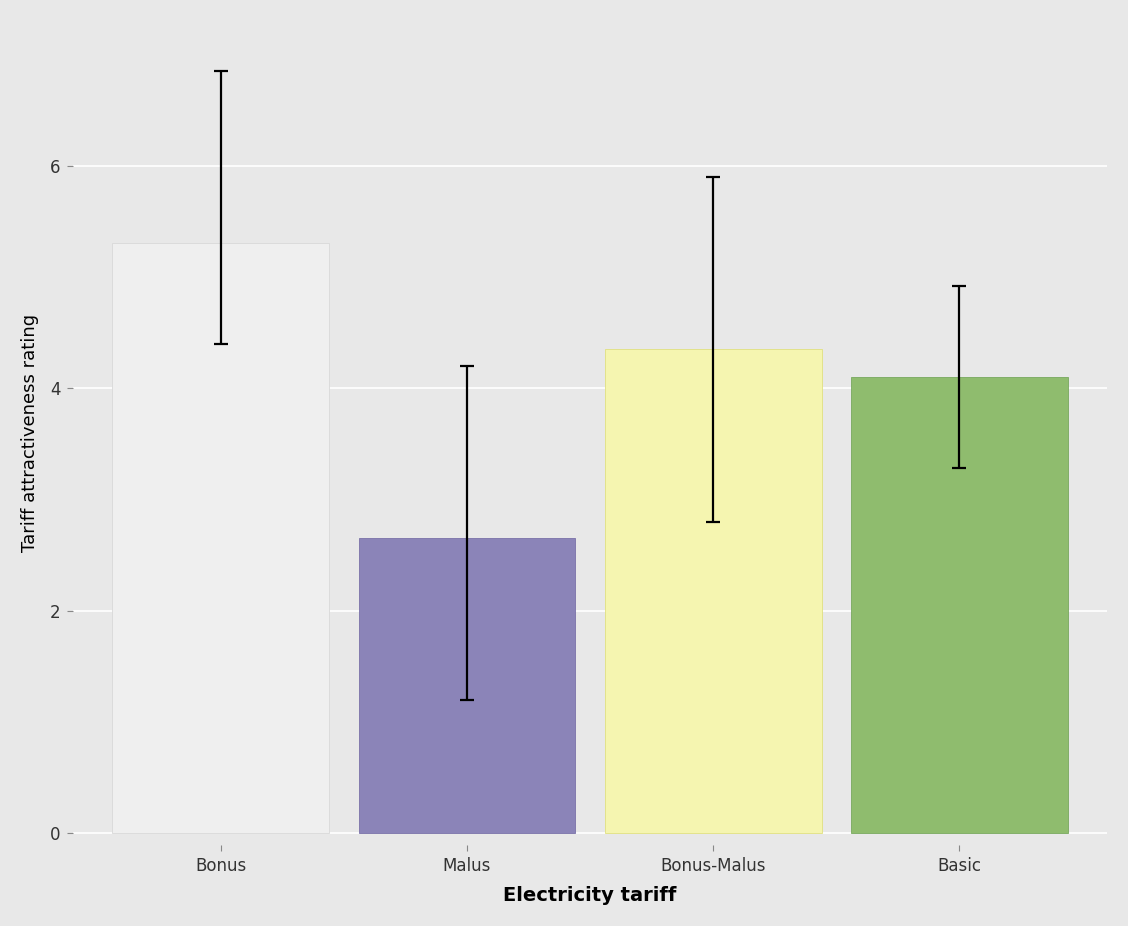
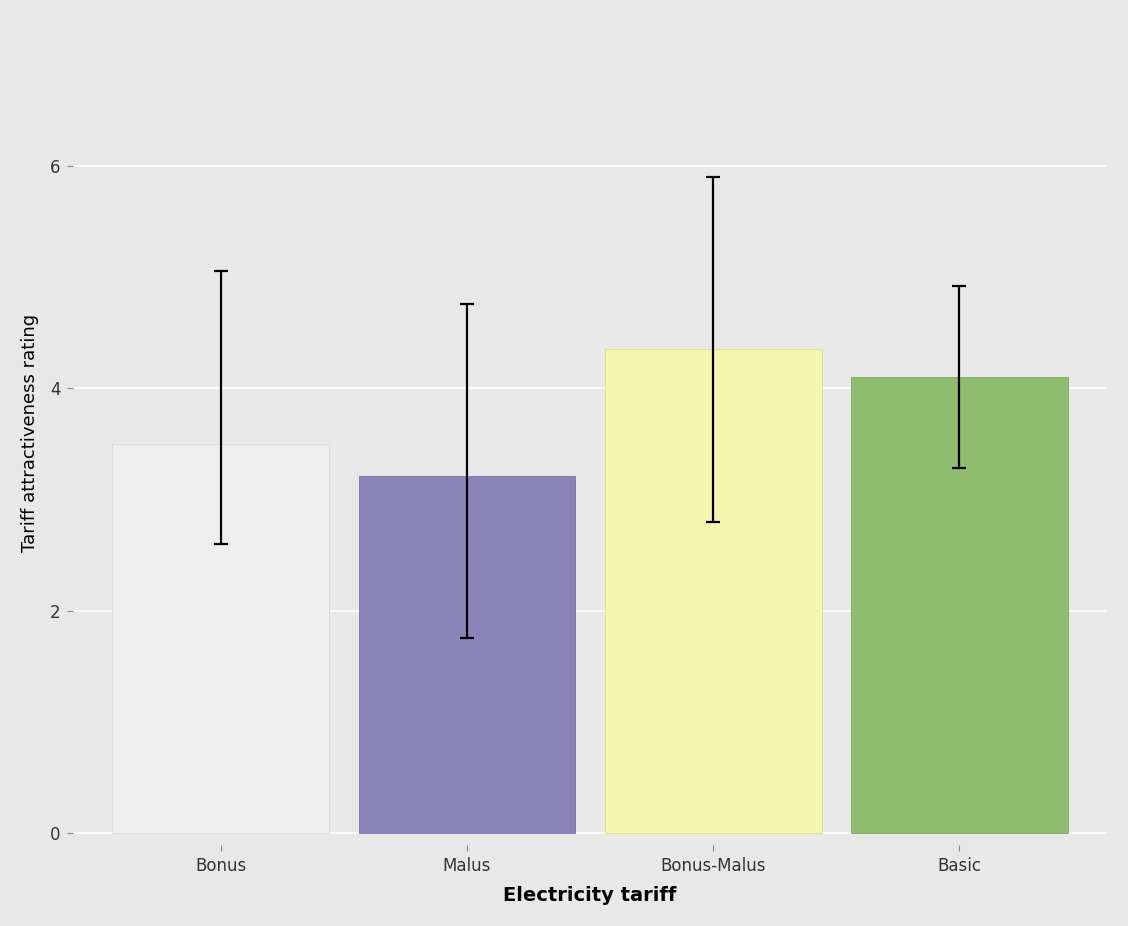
Bonus: 5.30 -> 3.50
Malus: 2.65 -> 3.21
